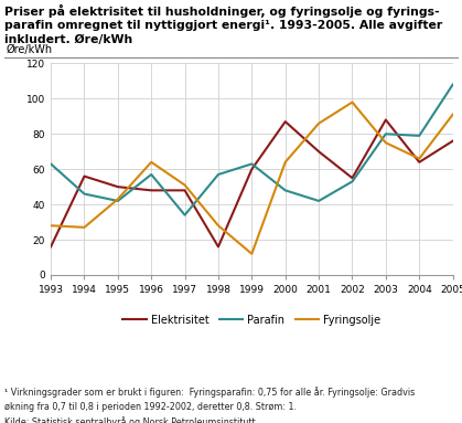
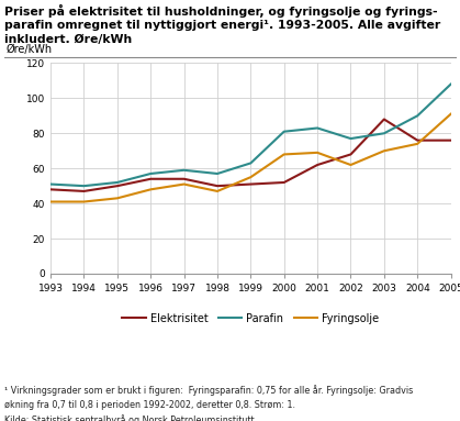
Elektrisitet/1993: 16 -> 48
Parafin/1993: 63 -> 51
Fyringsolje/1993: 28 -> 41
Elektrisitet/1994: 56 -> 47
Parafin/1994: 46 -> 50
Fyringsolje/1994: 27 -> 41
Parafin/1995: 42 -> 52
Elektrisitet/1996: 48 -> 54
Fyringsolje/1996: 64 -> 48
Elektrisitet/1997: 48 -> 54
Parafin/1997: 34 -> 59
Elektrisitet/1998: 16 -> 50
Fyringsolje/1998: 28 -> 47
Elektrisitet/1999: 60 -> 51
Fyringsolje/1999: 12 -> 55
Elektrisitet/2000: 87 -> 52
Parafin/2000: 48 -> 81
Fyringsolje/2000: 64 -> 68
Elektrisitet/2001: 70 -> 62
Parafin/2001: 42 -> 83
Fyringsolje/2001: 86 -> 69
Elektrisitet/2002: 55 -> 68
Parafin/2002: 53 -> 77
Fyringsolje/2002: 98 -> 62
Fyringsolje/2003: 75 -> 70
Elektrisitet/2004: 64 -> 76
Parafin/2004: 79 -> 90
Fyringsolje/2004: 66 -> 74
